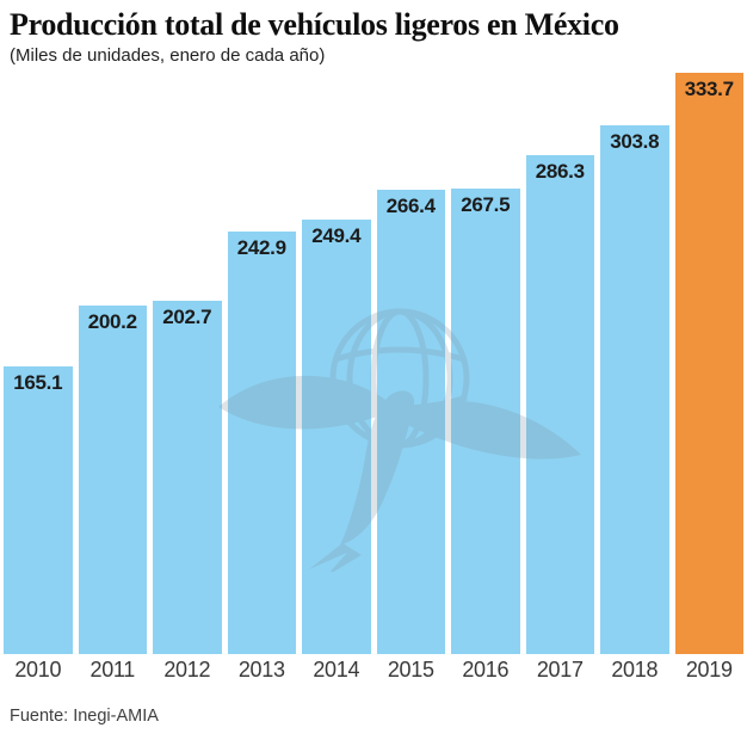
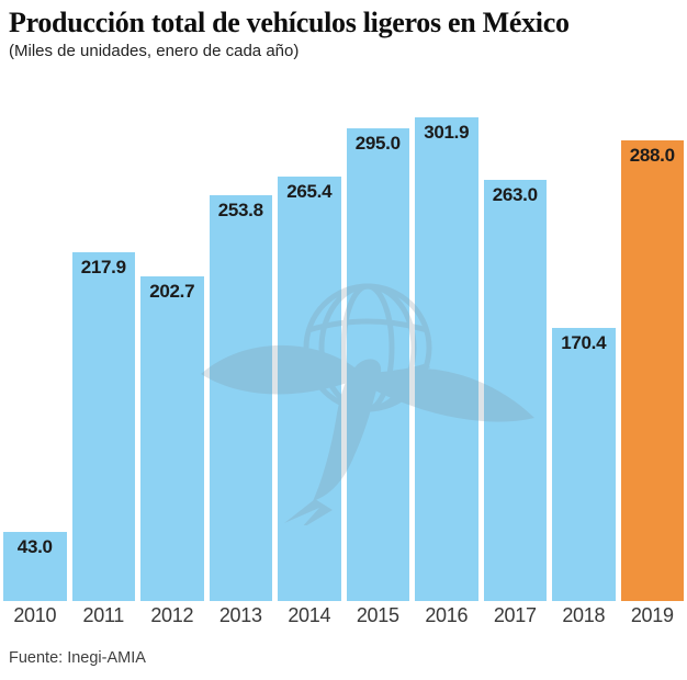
2010: 165.1 -> 43.0
2011: 200.2 -> 217.9
2013: 242.9 -> 253.8
2014: 249.4 -> 265.4
2015: 266.4 -> 295.0
2016: 267.5 -> 301.9
2017: 286.3 -> 263.0
2018: 303.8 -> 170.4
2019: 333.7 -> 288.0
